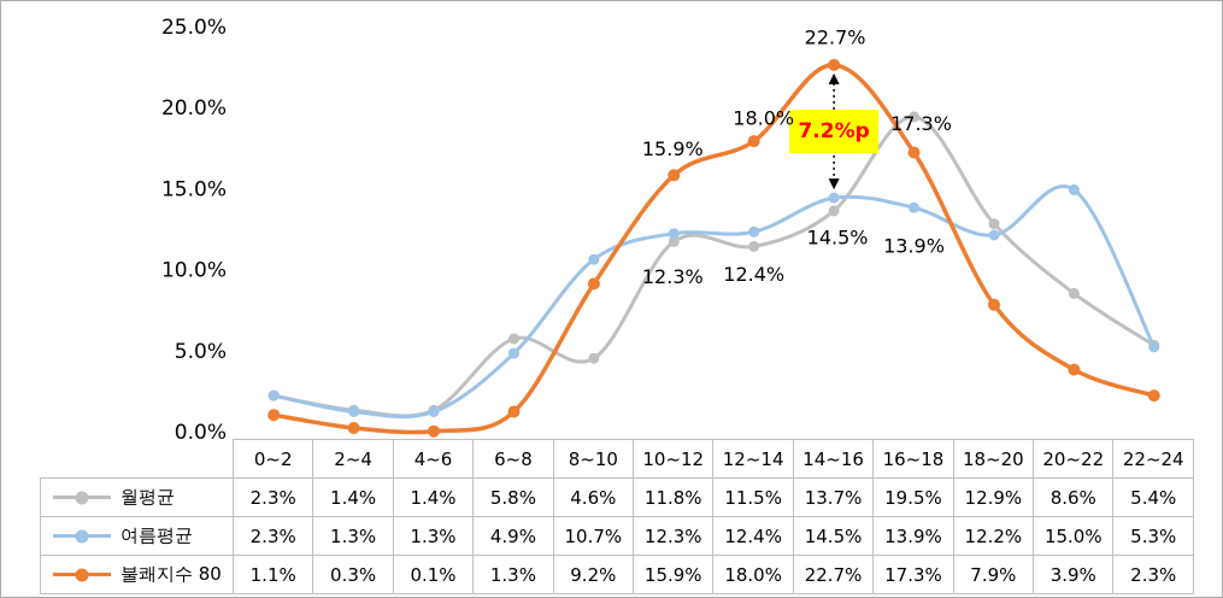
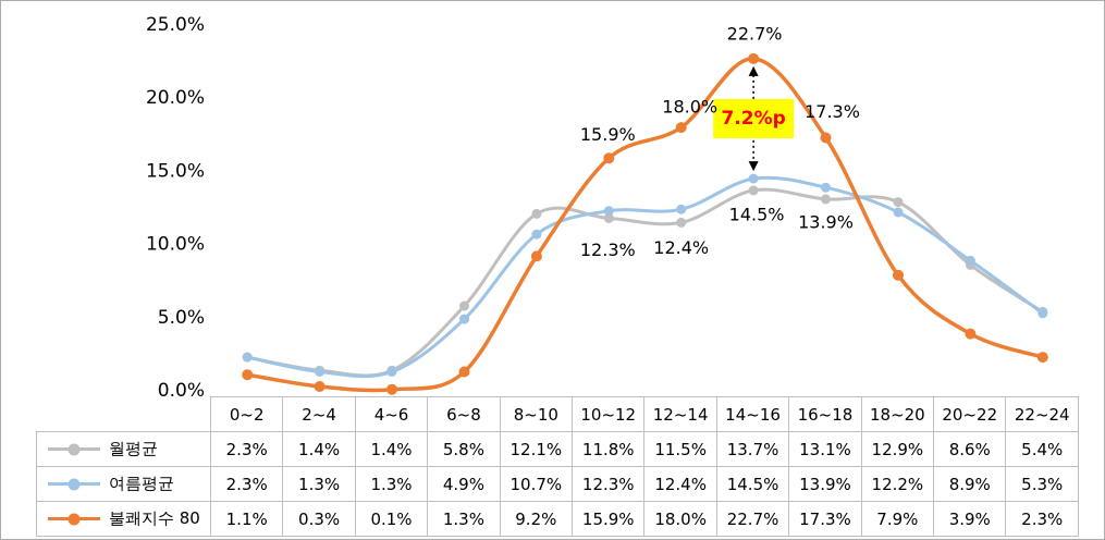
월평균/8~10: 4.6% -> 12.1%
월평균/16~18: 19.5% -> 13.1%
여름평균/20~22: 15.0% -> 8.9%
